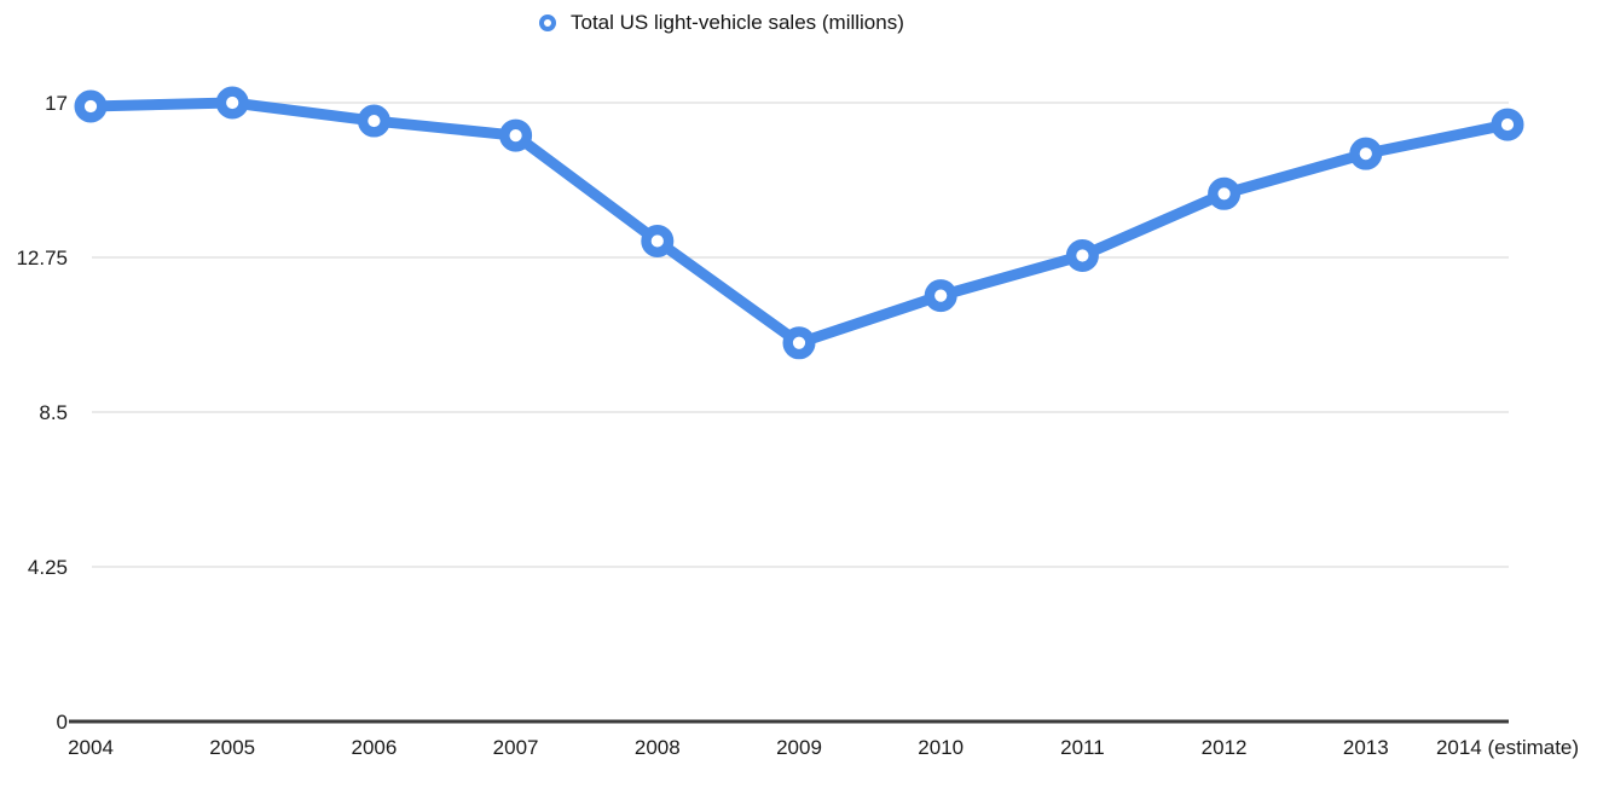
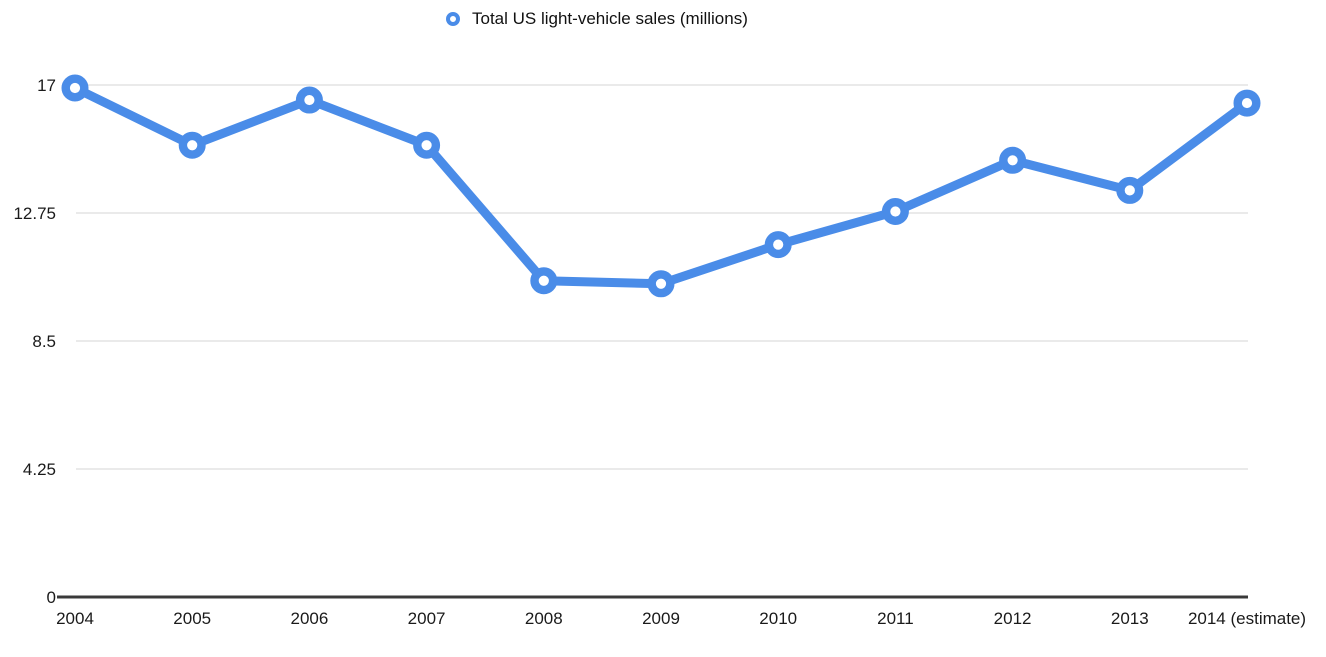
2005: 17.0 -> 15.0
2007: 16.1 -> 15.0
2008: 13.2 -> 10.5
2013: 15.6 -> 13.5
